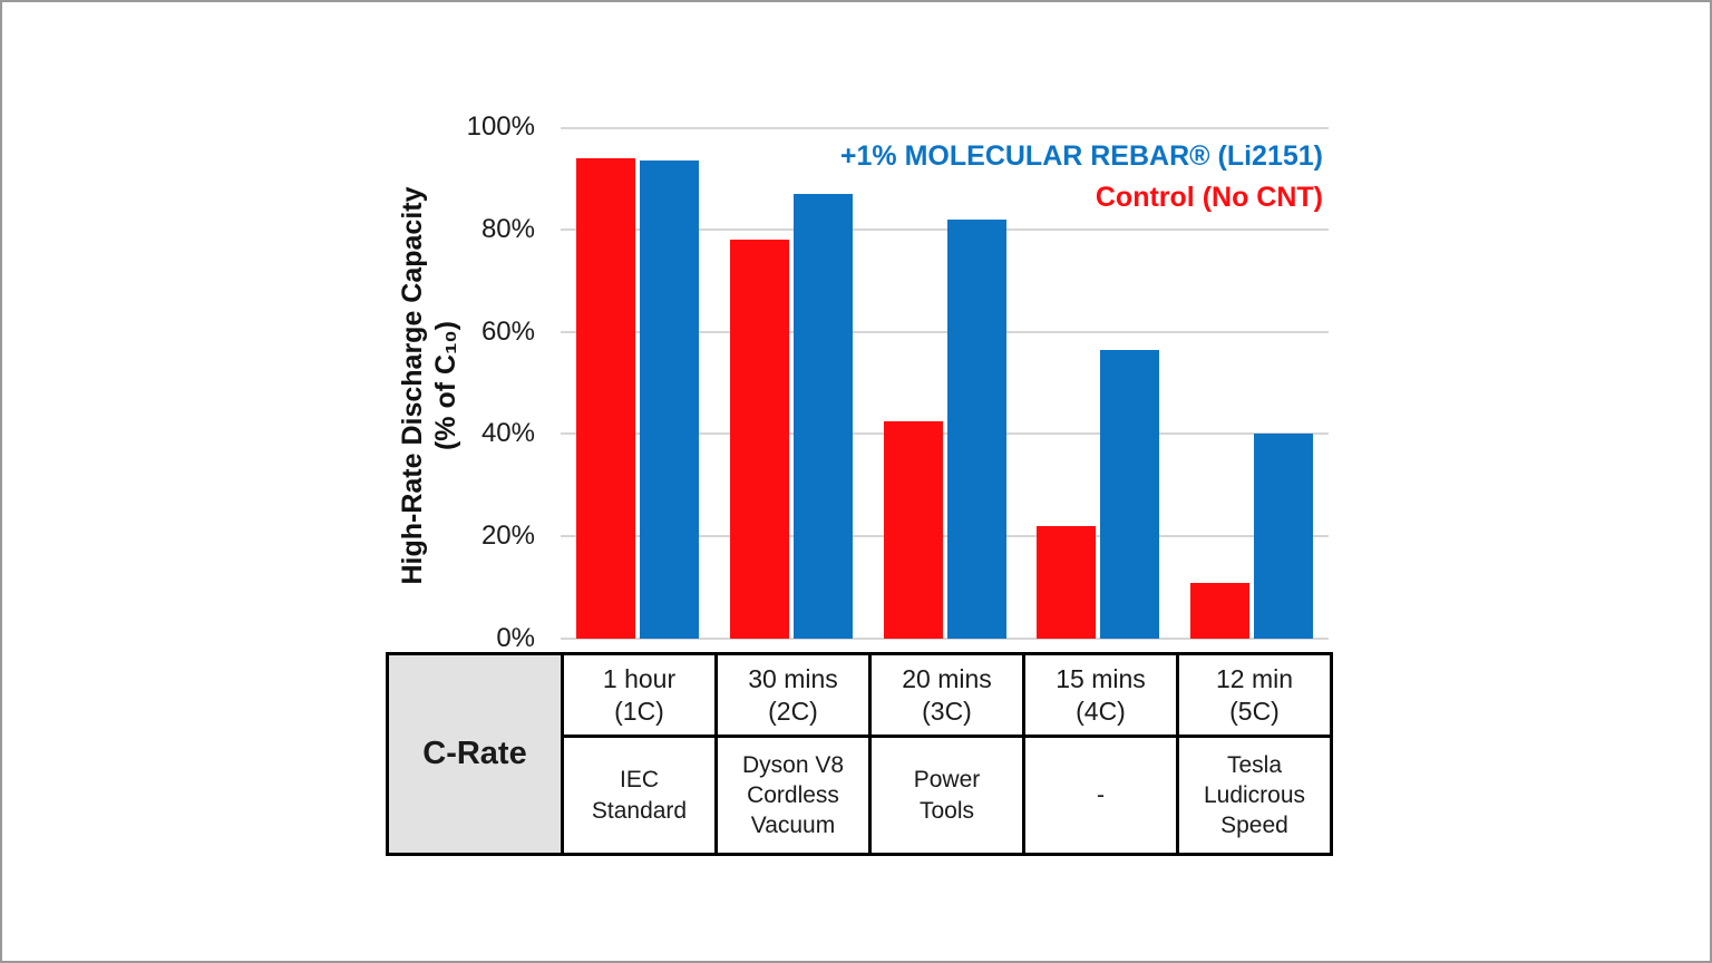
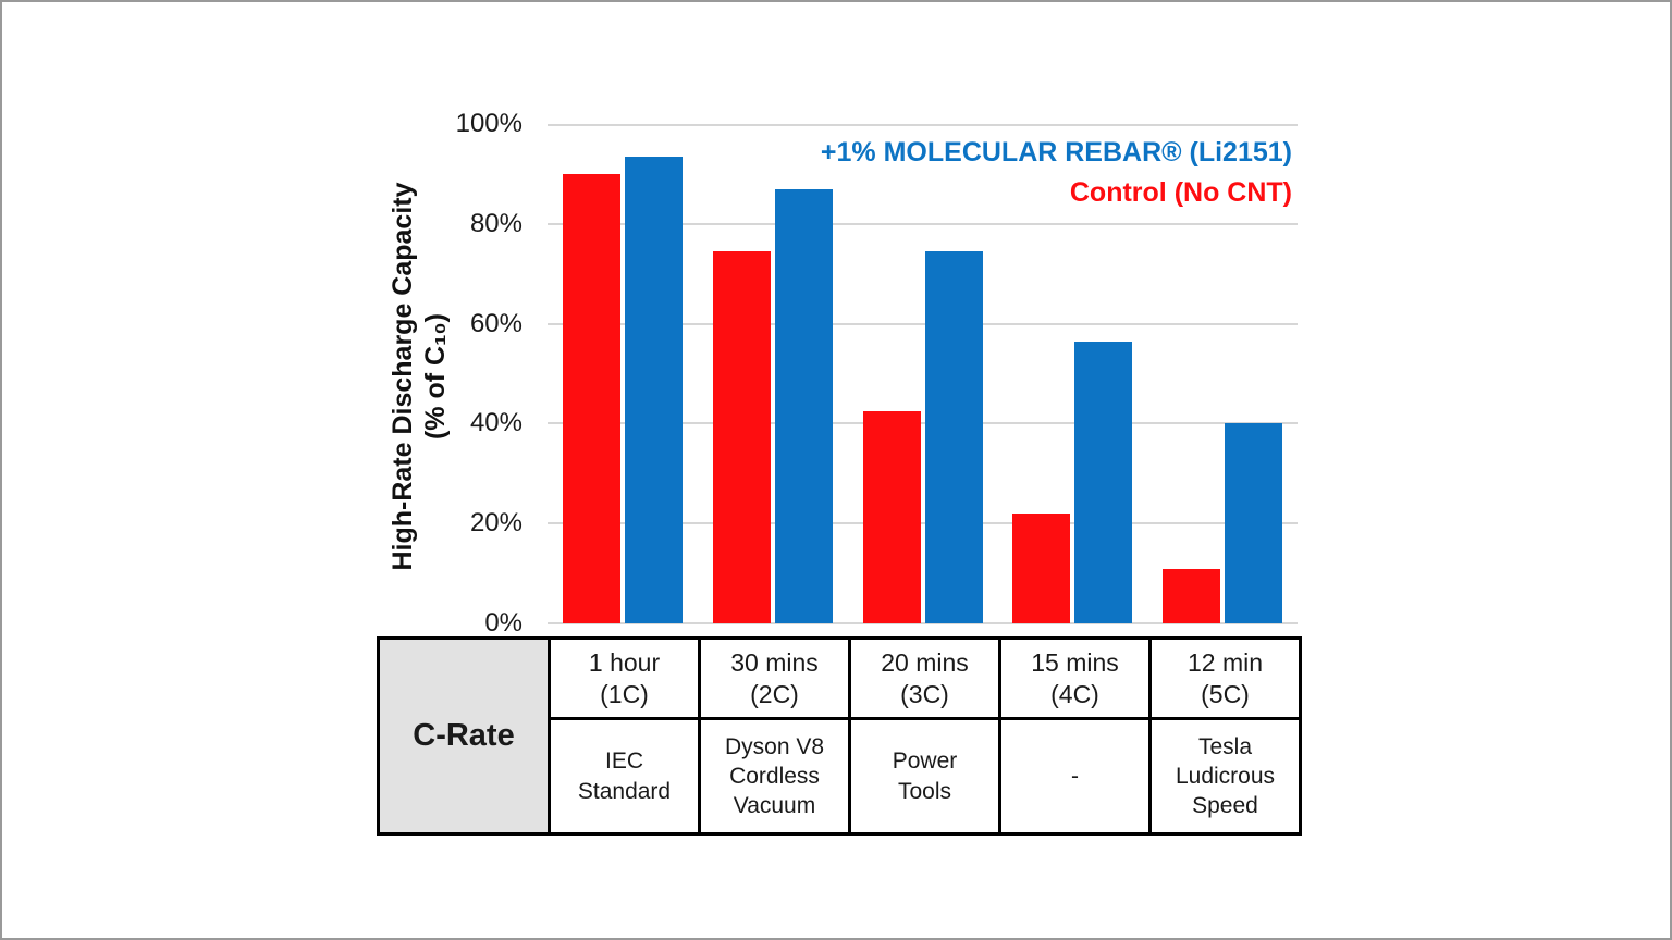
Control (No CNT)/1 hour (1C): 94% -> 90%
Control (No CNT)/30 mins (2C): 78% -> 74%
+1% MOLECULAR REBAR® (Li2151)/20 mins (3C): 82% -> 74%
